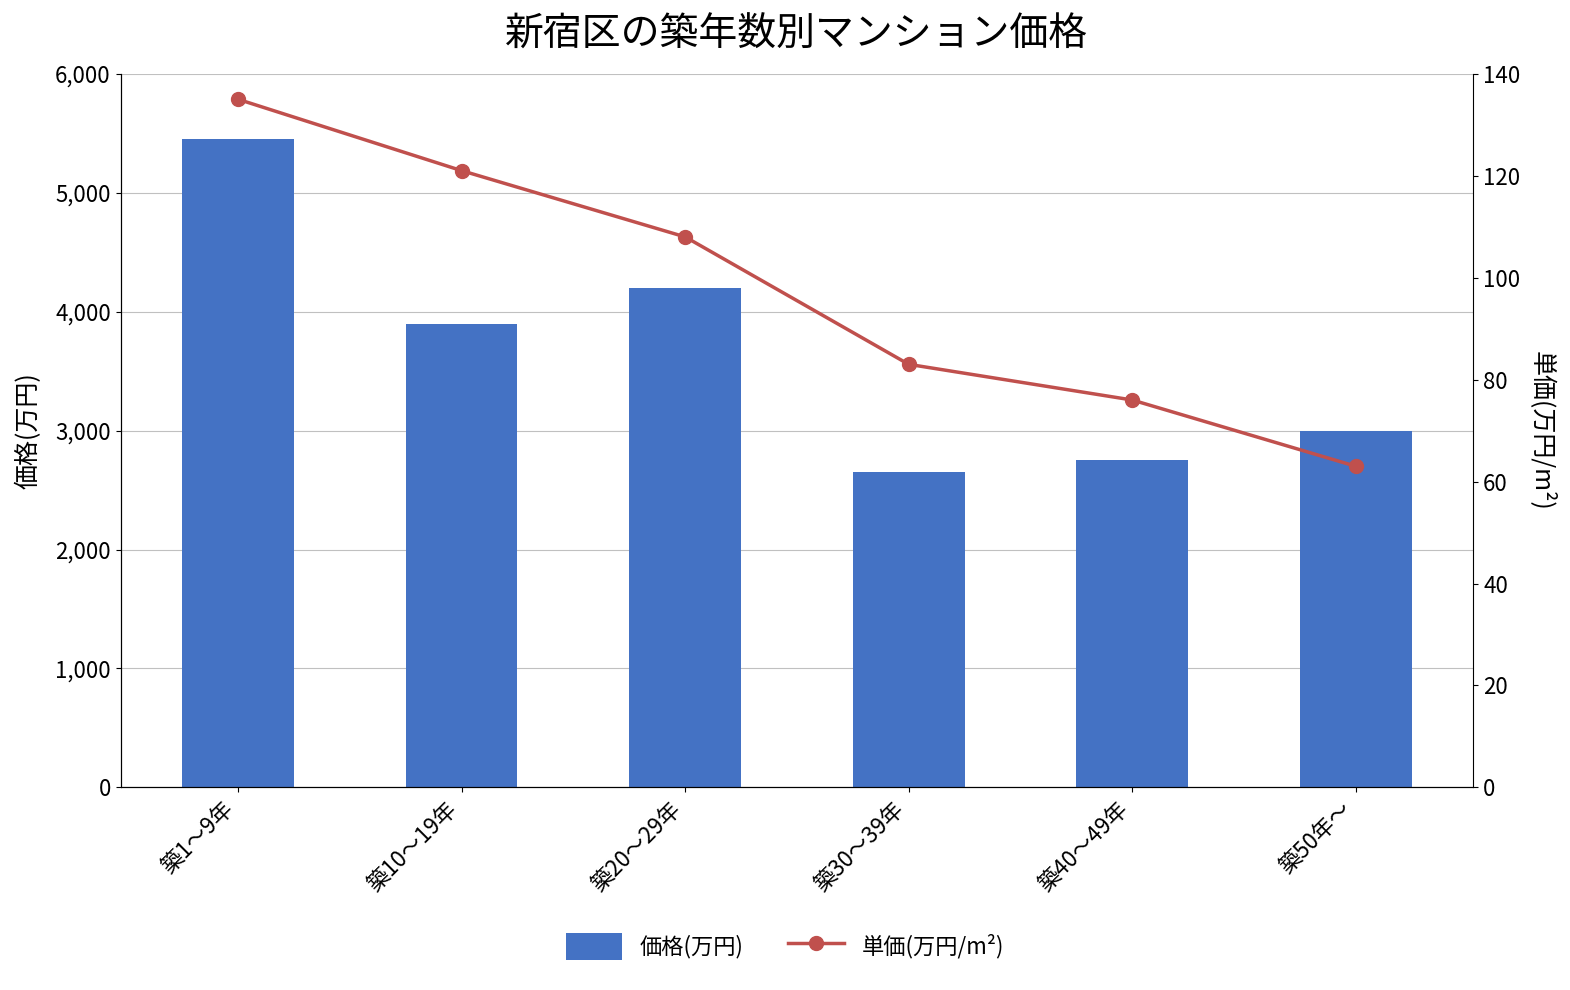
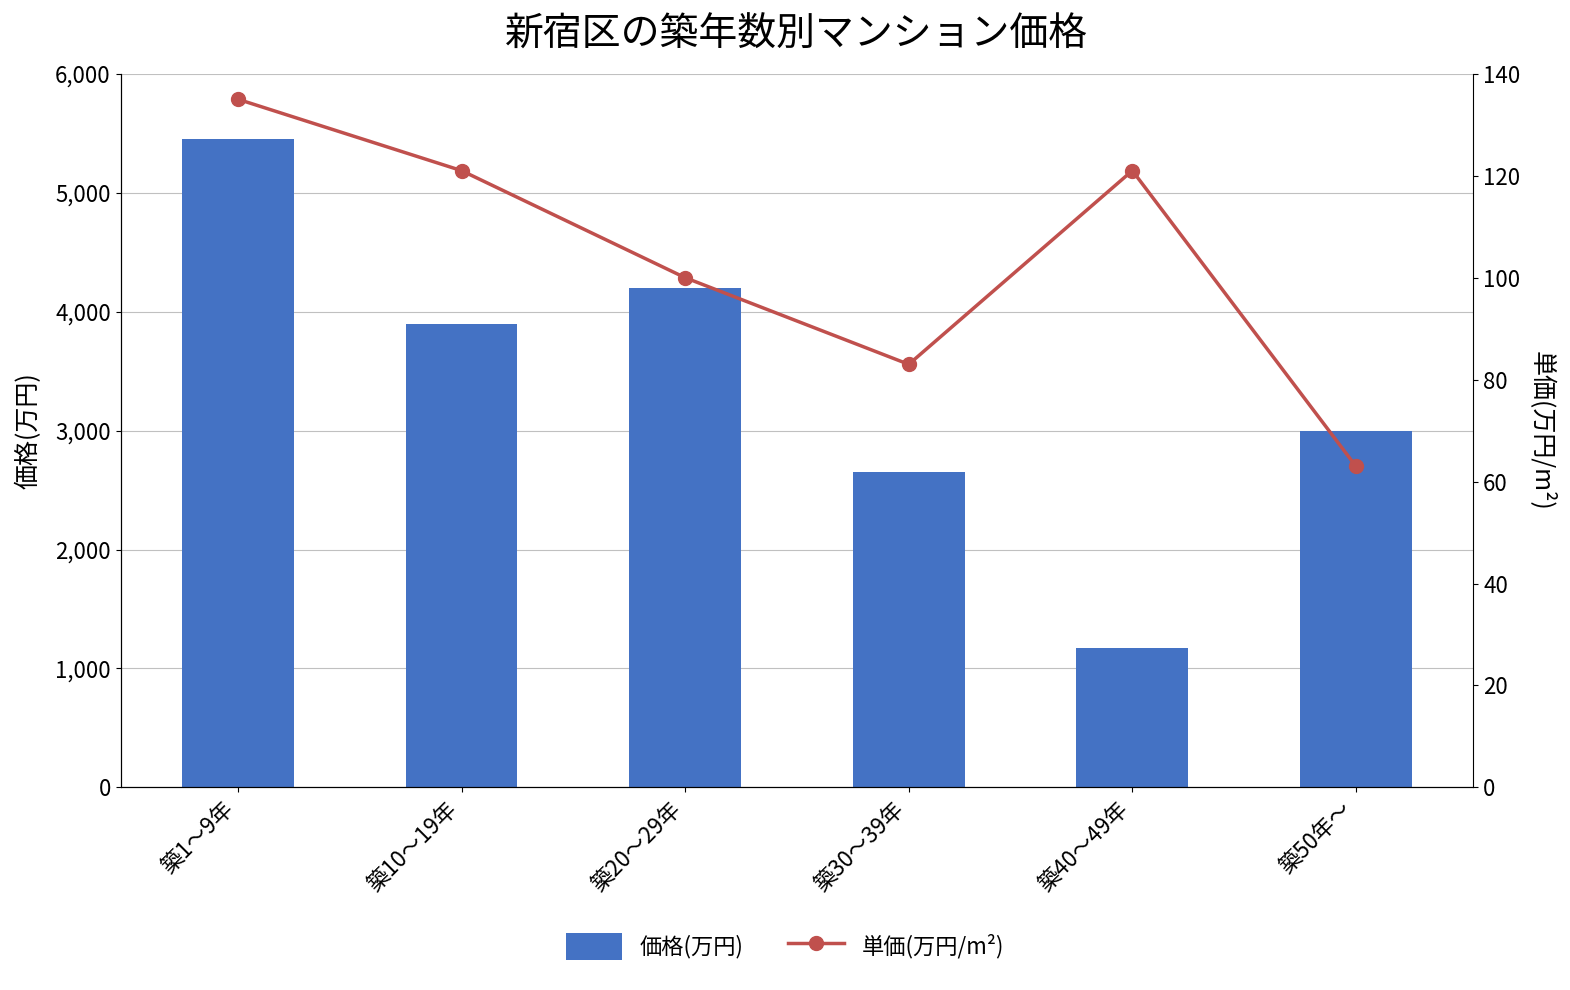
単価(万円/m²)/築20～29年: 108 -> 100
価格(万円)/築40～49年: 2,750 -> 1,170
単価(万円/m²)/築40～49年: 76 -> 121
